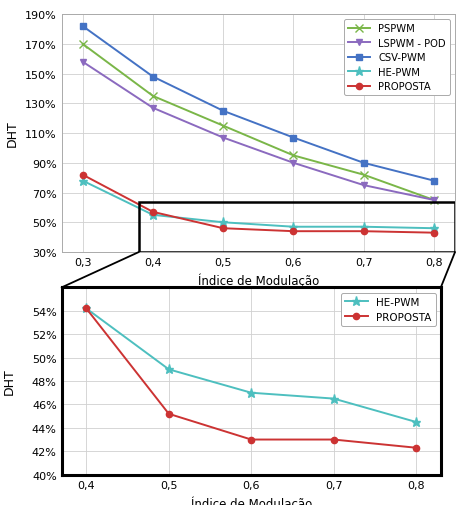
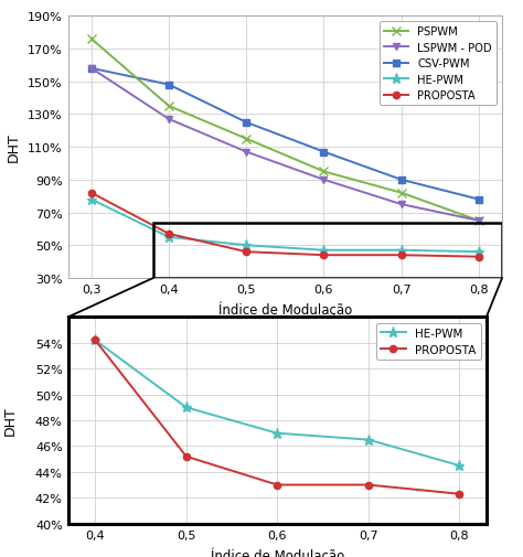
PSPWM/0,3: 170% -> 176%
CSV-PWM/0,3: 182% -> 158%
